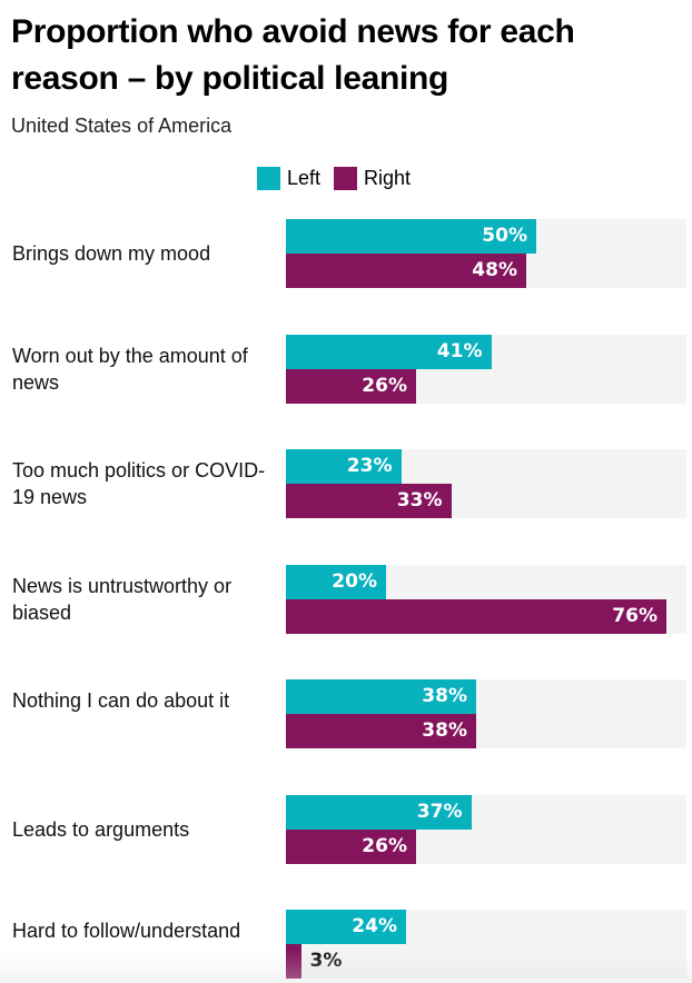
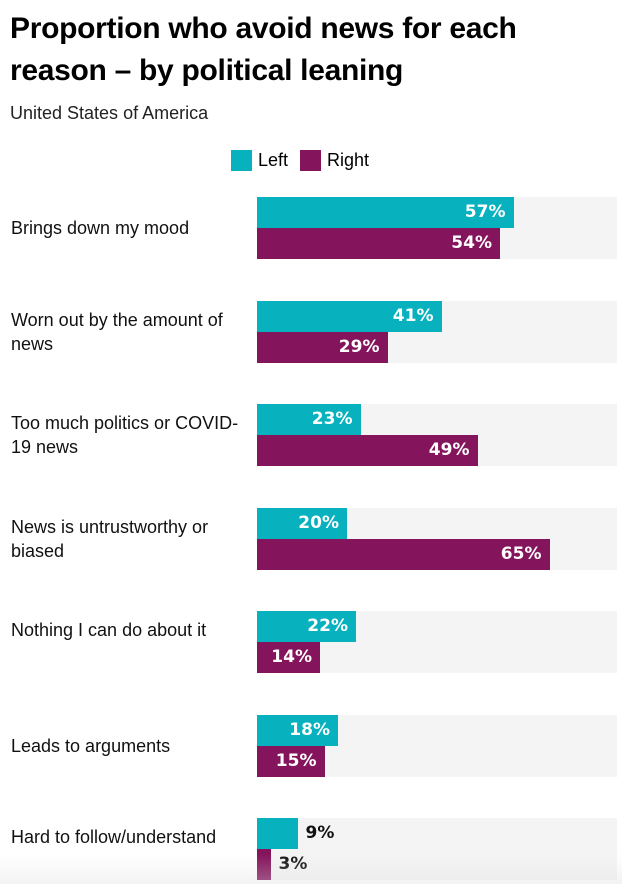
Left/Brings down my mood: 50% -> 57%
Right/Brings down my mood: 48% -> 54%
Right/Worn out by the amount of news: 26% -> 29%
Right/Too much politics or COVID-19 news: 33% -> 49%
Right/News is untrustworthy or biased: 76% -> 65%
Left/Nothing I can do about it: 38% -> 22%
Right/Nothing I can do about it: 38% -> 14%
Left/Leads to arguments: 37% -> 18%
Right/Leads to arguments: 26% -> 15%
Left/Hard to follow/understand: 24% -> 9%
